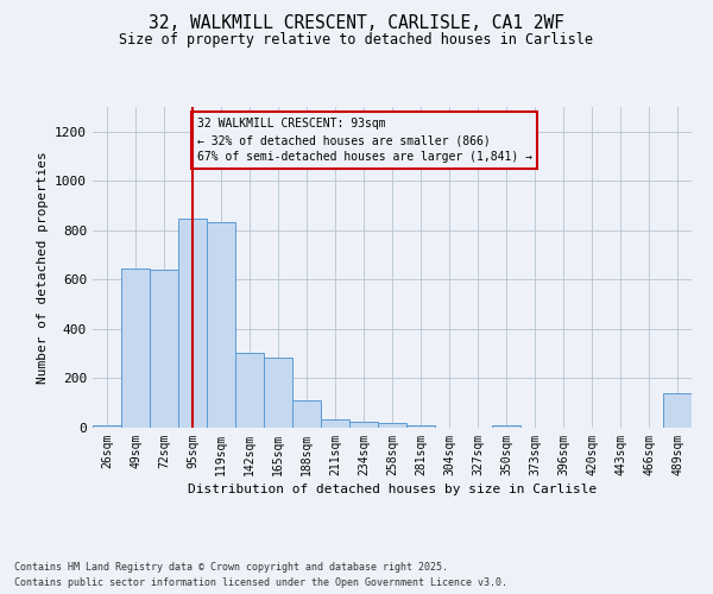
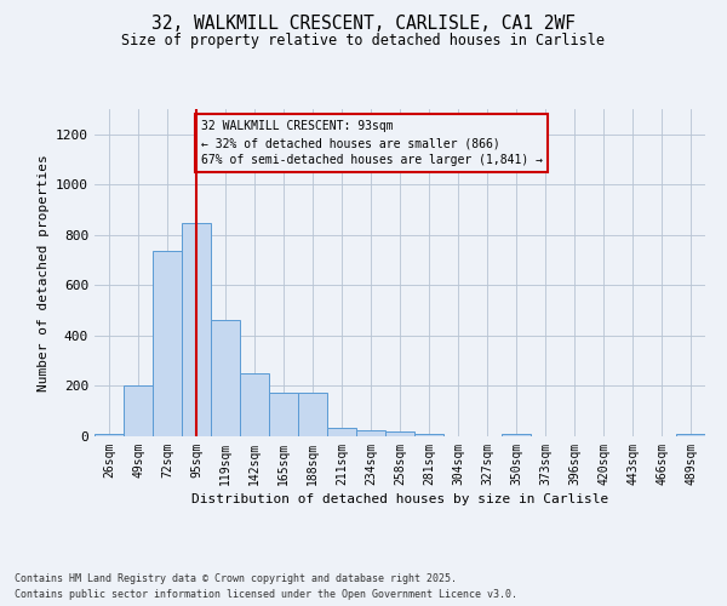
49sqm: 645 -> 200
72sqm: 640 -> 735
119sqm: 835 -> 460
142sqm: 305 -> 248
165sqm: 285 -> 175
188sqm: 110 -> 175
489sqm: 140 -> 8
